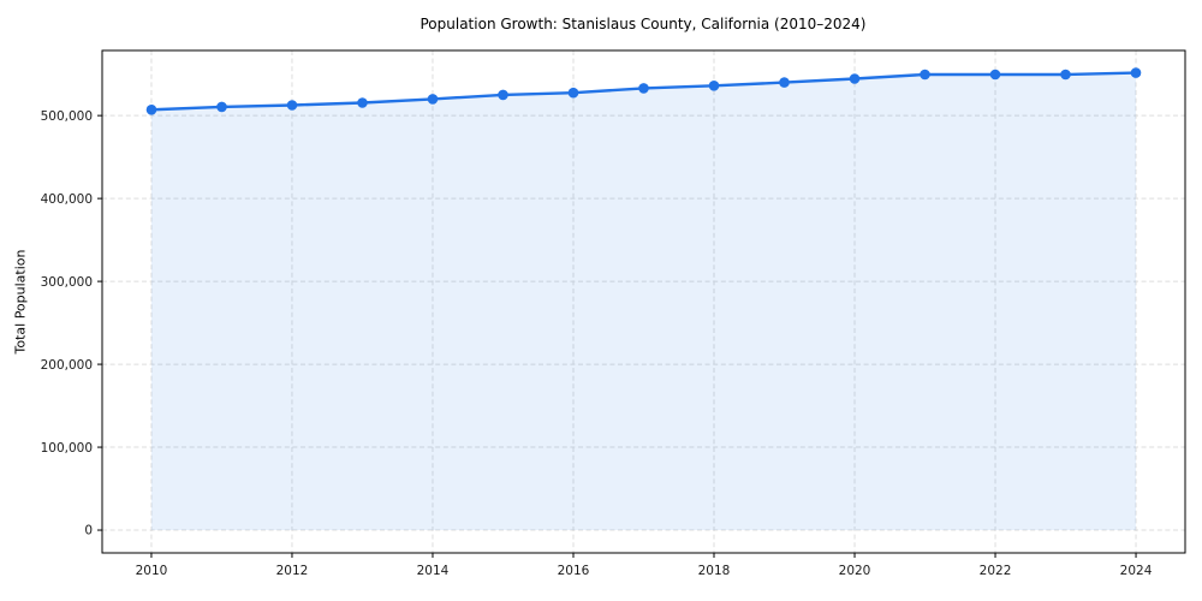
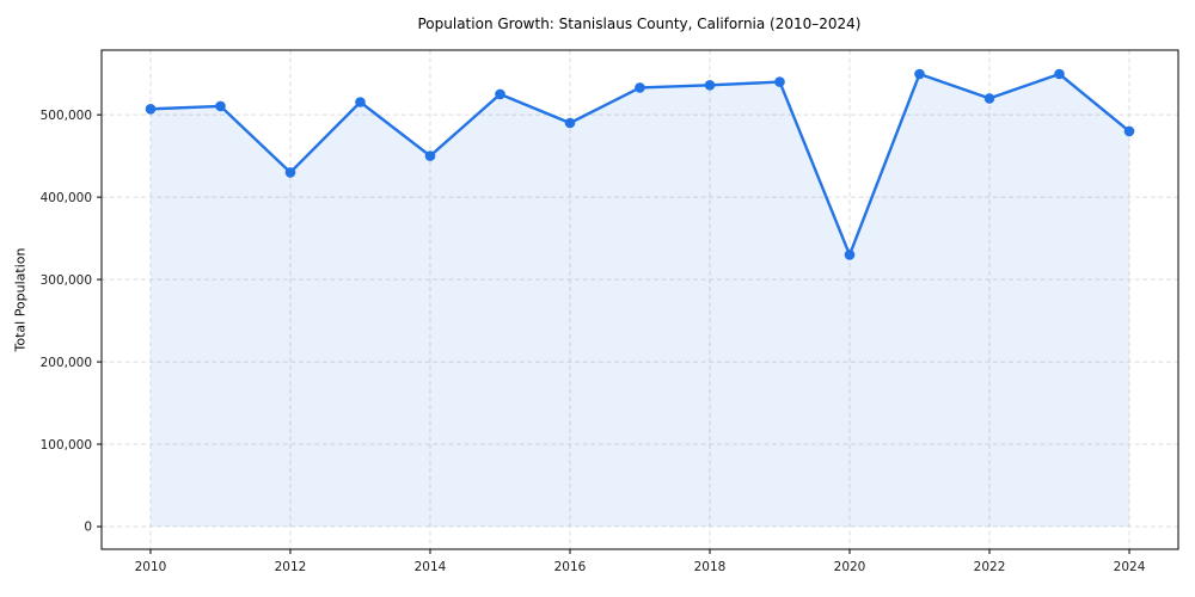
2012: 510000 -> 430000
2014: 520000 -> 450000
2016: 530000 -> 490000
2020: 540000 -> 330000
2022: 550000 -> 520000
2024: 550000 -> 480000
